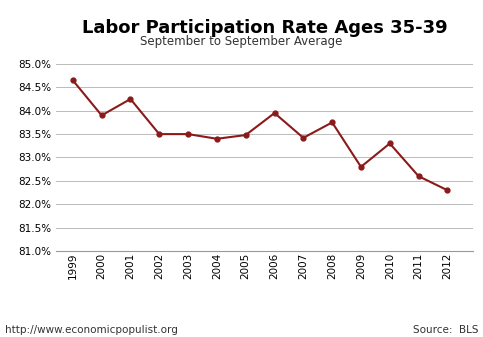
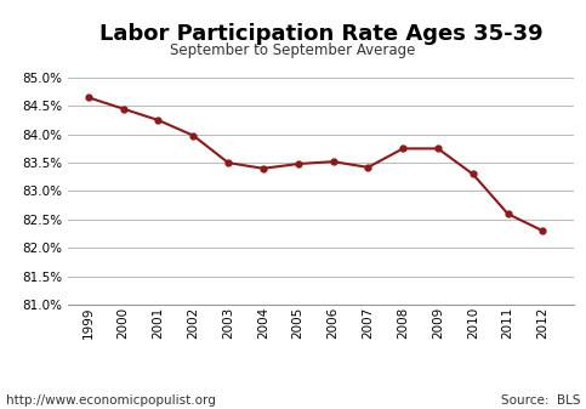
2000: 83.90% -> 84.45%
2002: 83.50% -> 83.98%
2006: 83.95% -> 83.52%
2009: 82.80% -> 83.75%
